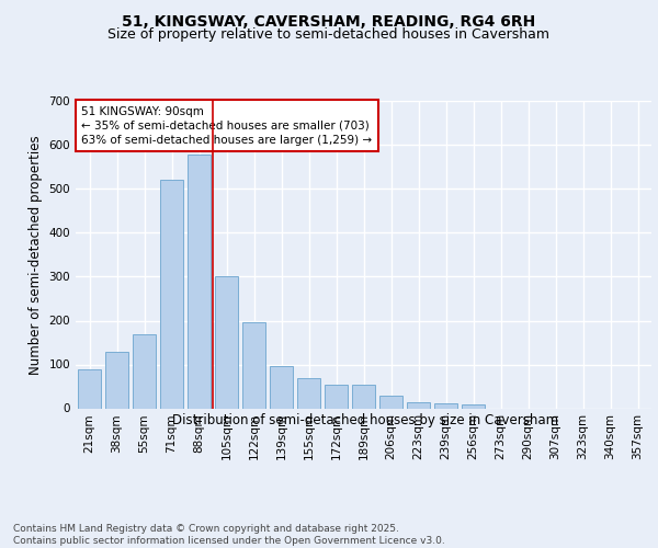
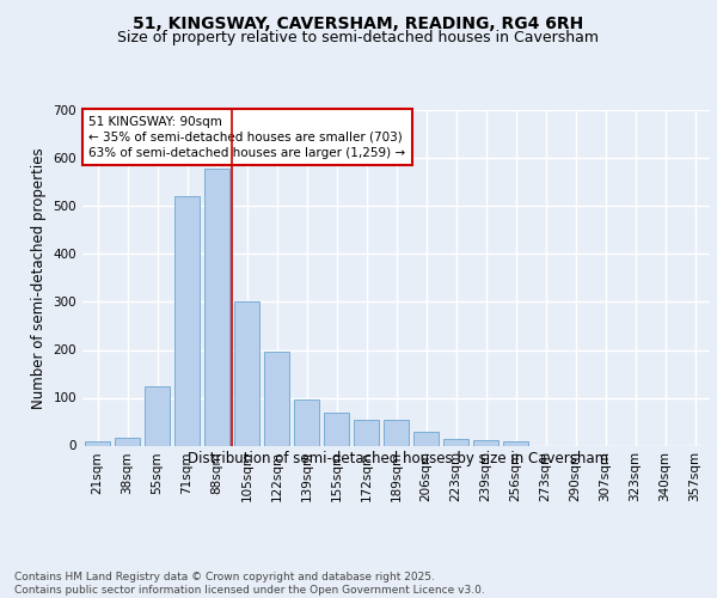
21sqm: 90 -> 8
38sqm: 130 -> 17
55sqm: 170 -> 125
